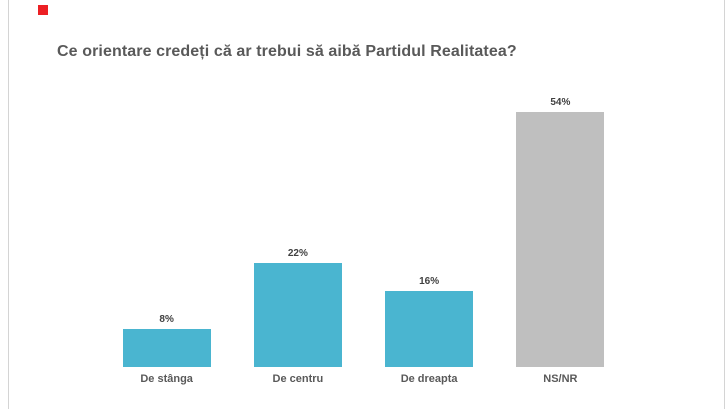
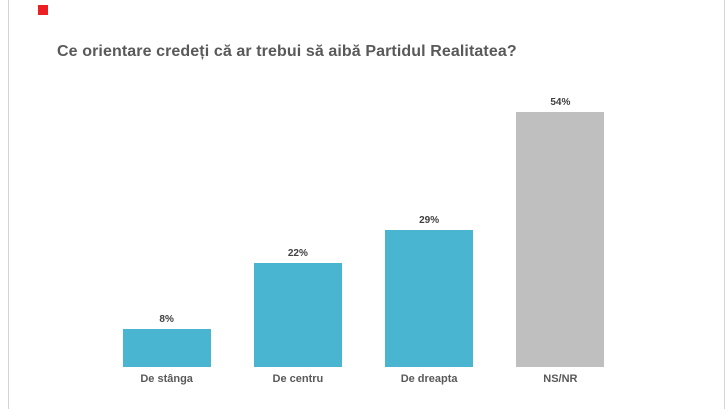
De dreapta: 16% -> 29%
